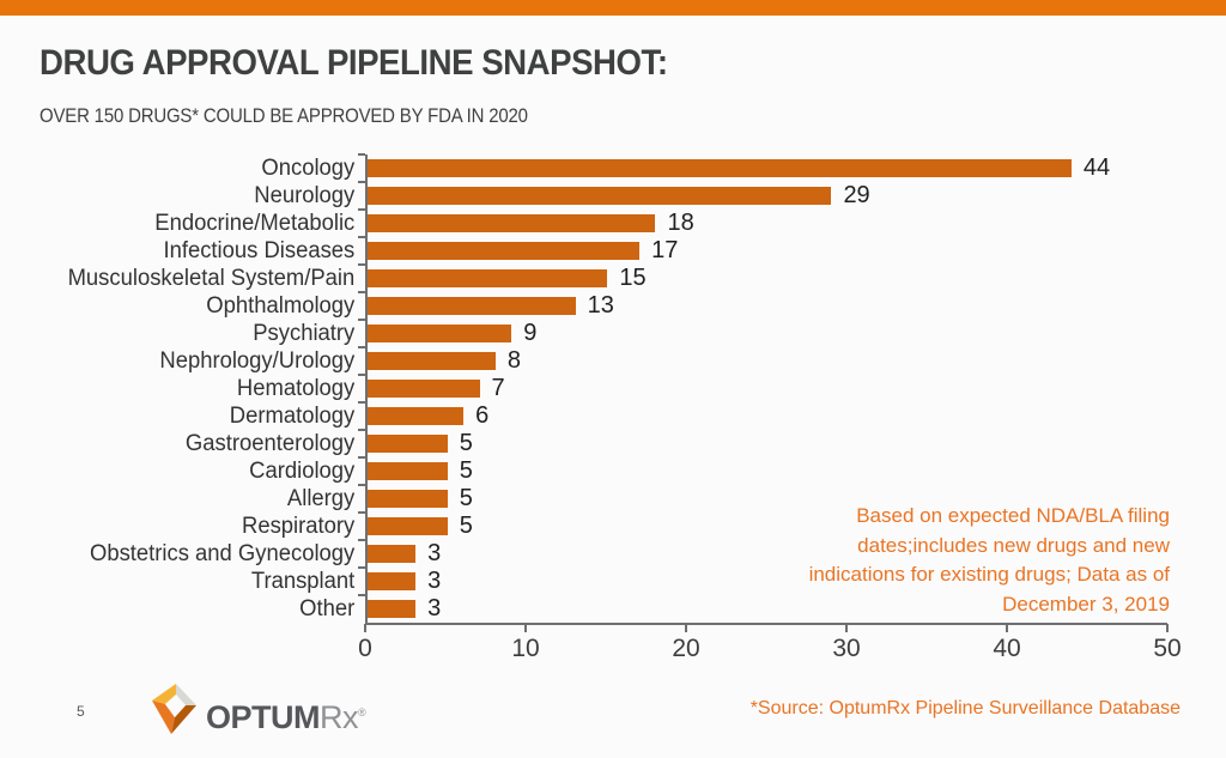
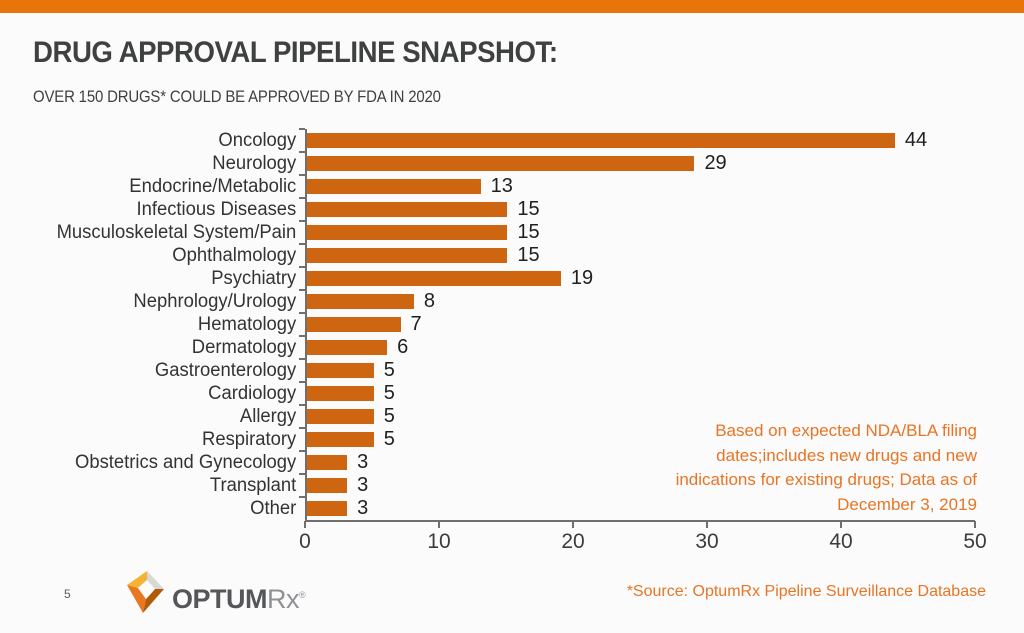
Endocrine/Metabolic: 18 -> 13
Infectious Diseases: 17 -> 15
Ophthalmology: 13 -> 15
Psychiatry: 9 -> 19
